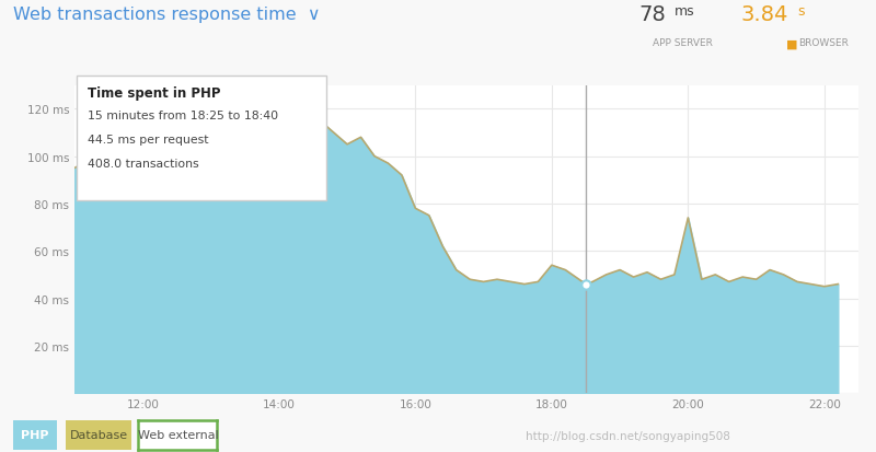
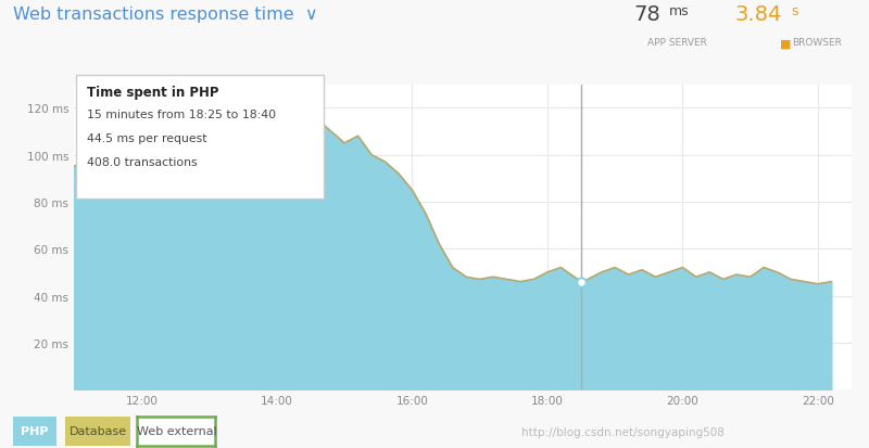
16:00: 78 ms -> 85 ms
18:00: 54 ms -> 50 ms
20:00: 74 ms -> 52 ms
